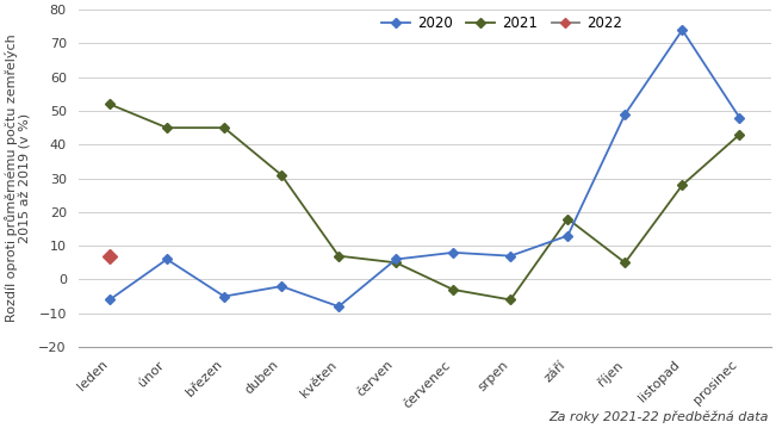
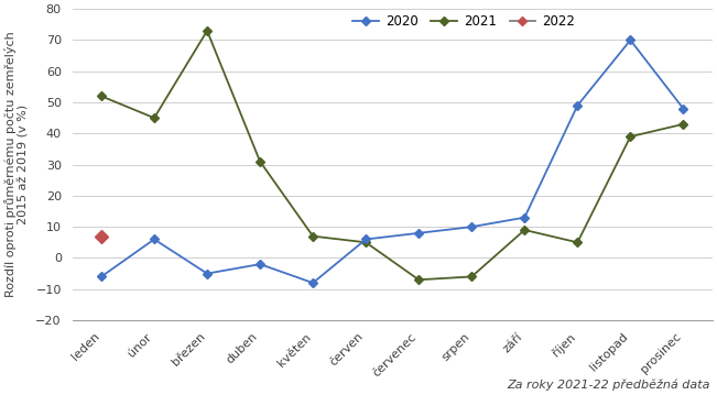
2021/březen: 45 -> 73
2021/červenec: -3 -> -7
2020/srpen: 7 -> 10
2021/září: 18 -> 9
2020/listopad: 74 -> 70
2021/listopad: 28 -> 39
